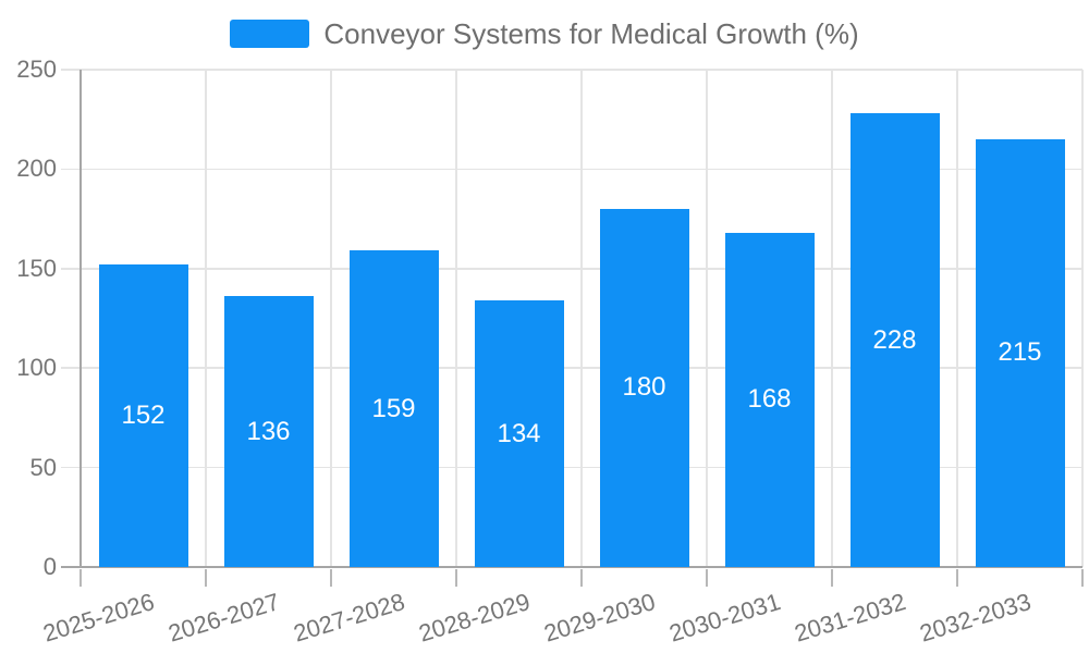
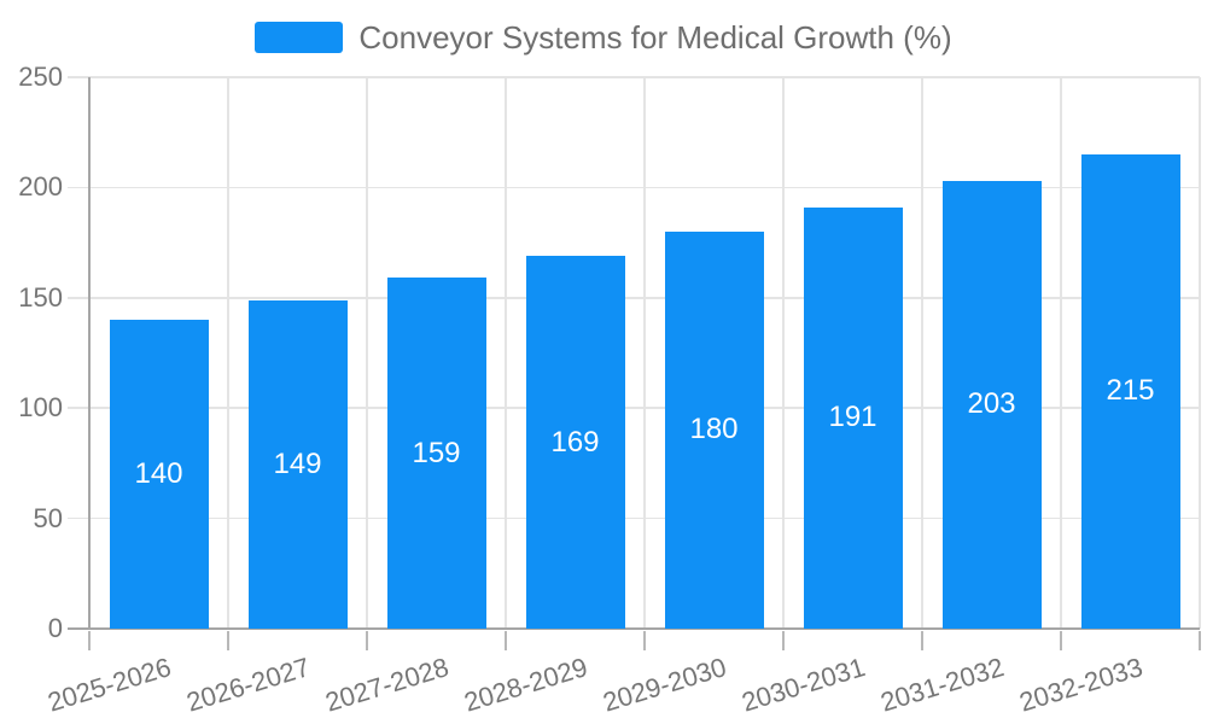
2025-2026: 152 -> 140
2026-2027: 136 -> 149
2028-2029: 134 -> 169
2030-2031: 168 -> 191
2031-2032: 228 -> 203
